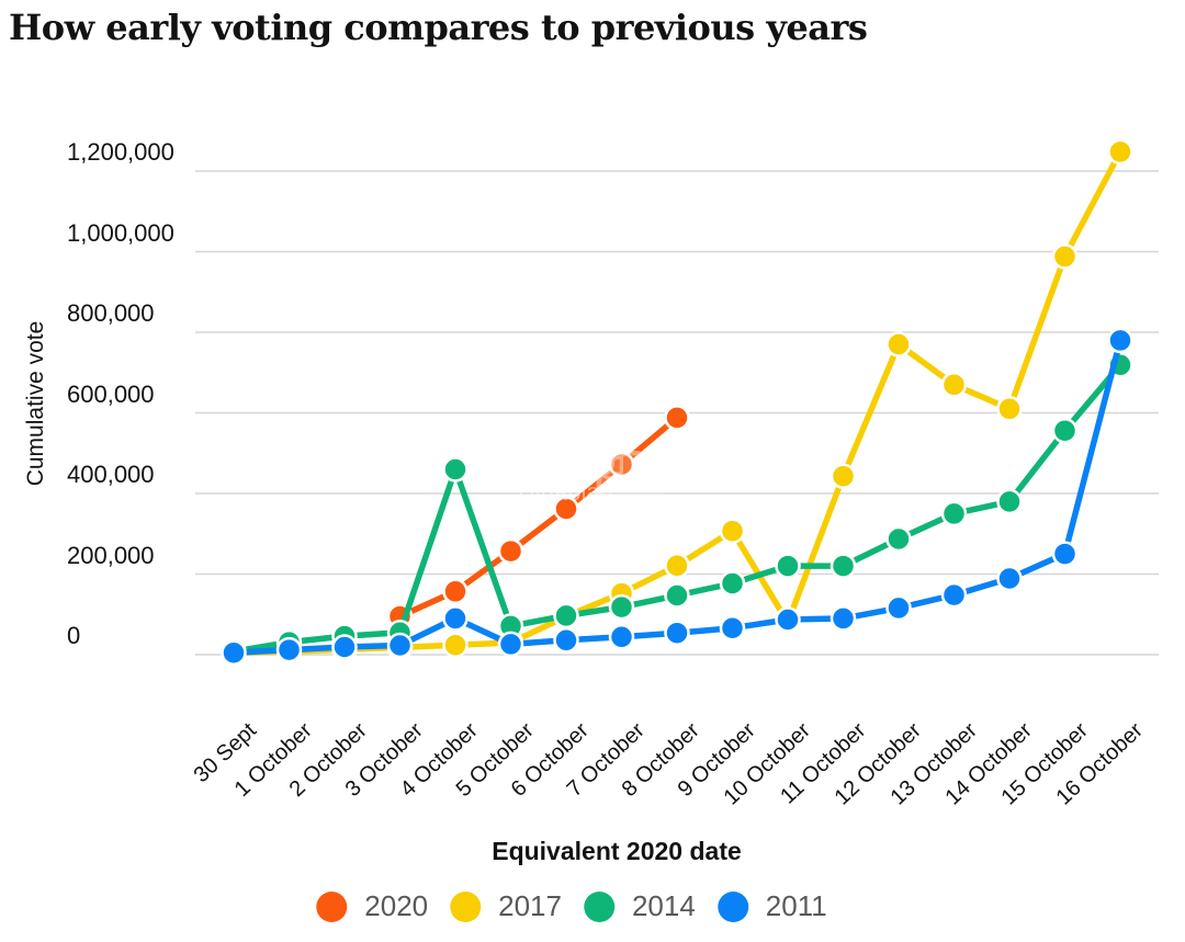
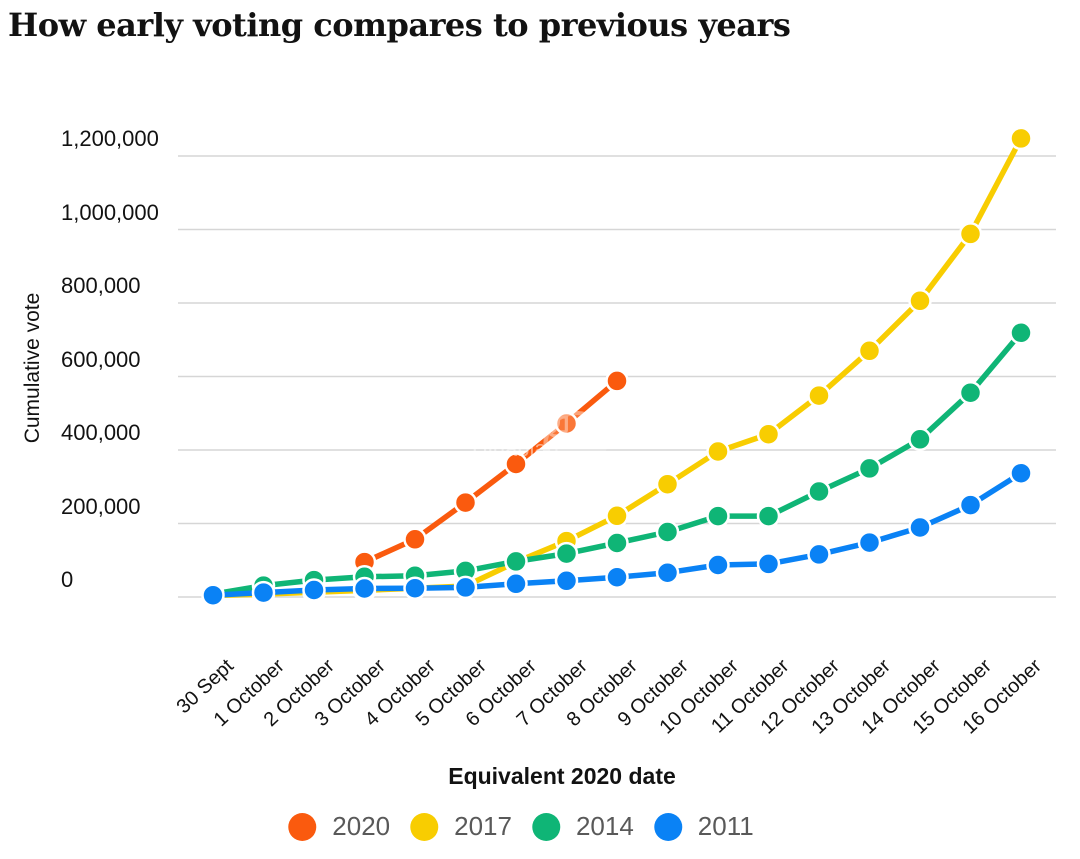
2014/4 October: 460000 -> 60000
2011/4 October: 90000 -> 20000
2017/10 October: 80000 -> 400000
2017/12 October: 770000 -> 550000
2017/14 October: 610000 -> 810000
2014/14 October: 380000 -> 430000
2011/16 October: 780000 -> 340000
